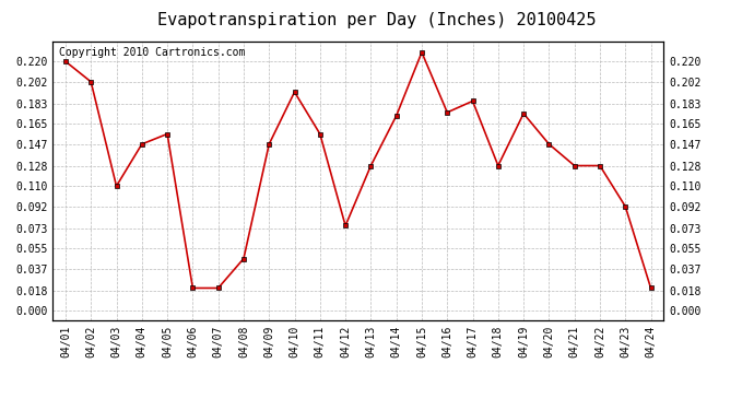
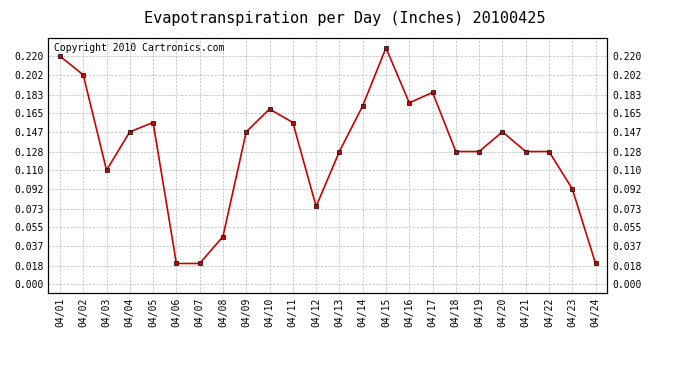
04/10: 0.193 -> 0.169
04/19: 0.174 -> 0.128
